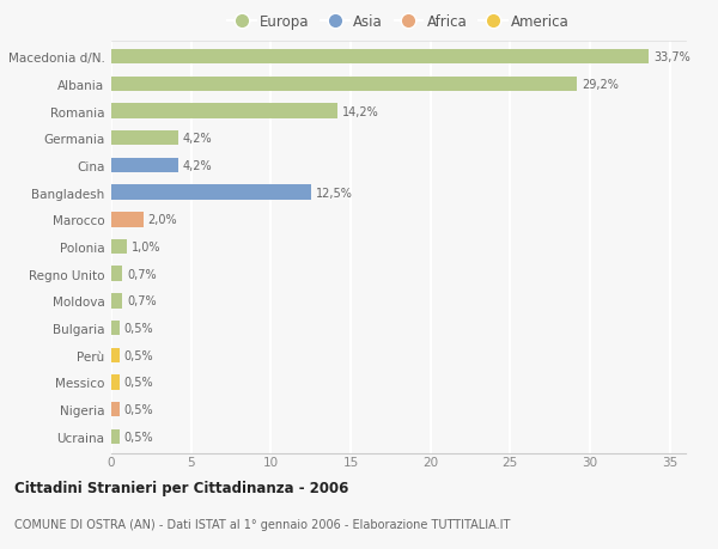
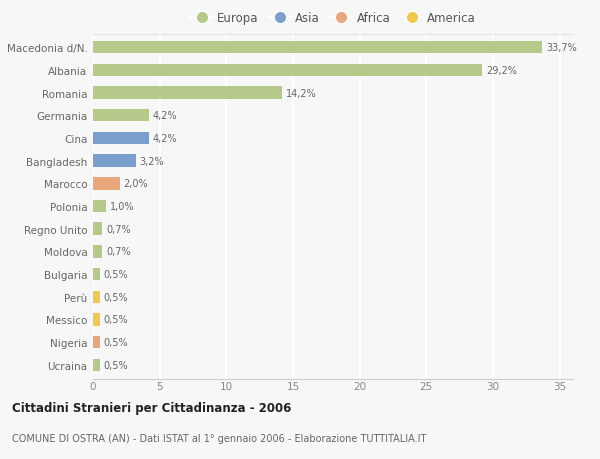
Bangladesh: 12,5% -> 3,2%
